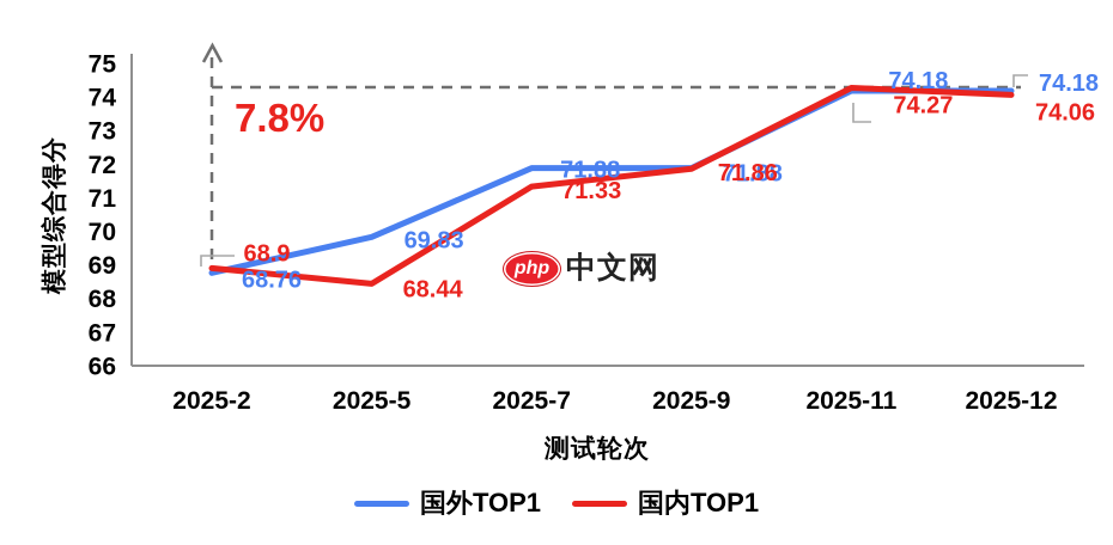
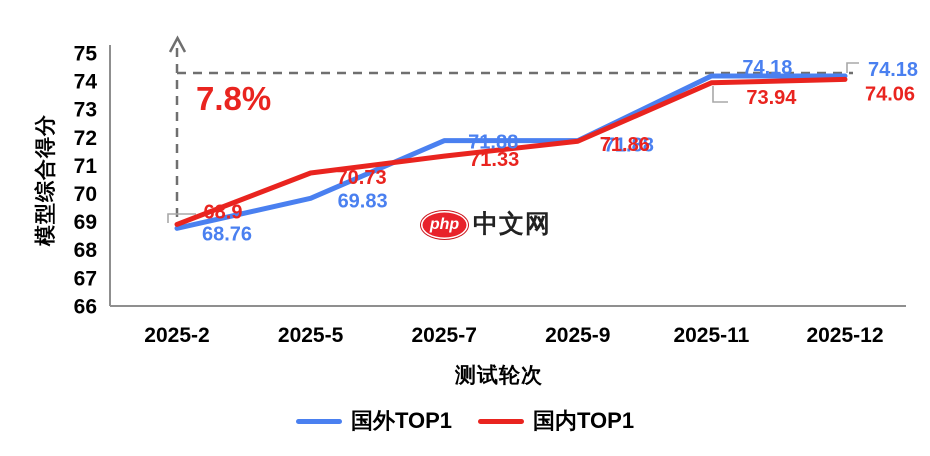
国内TOP1/2025-5: 68.44 -> 70.73
国内TOP1/2025-11: 74.27 -> 73.94
